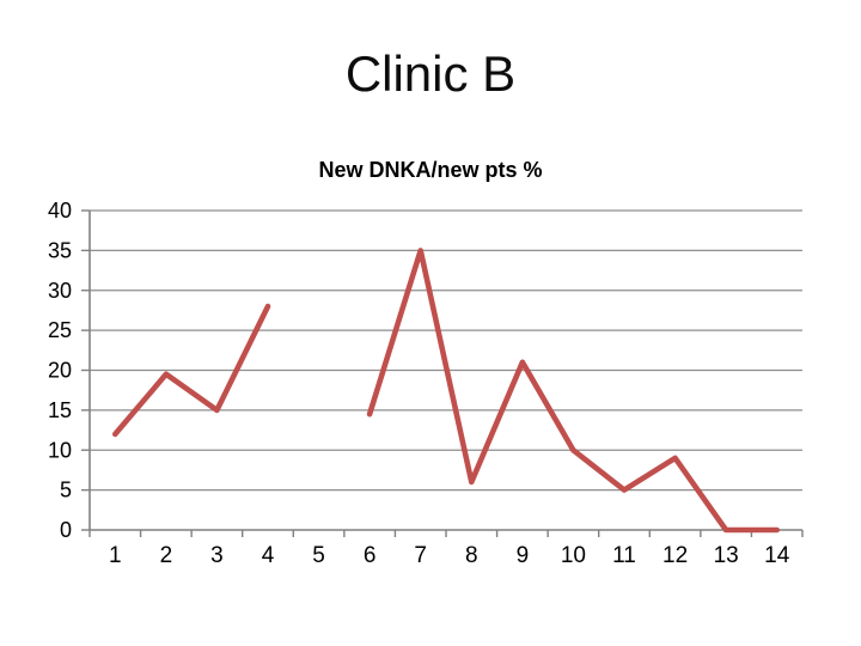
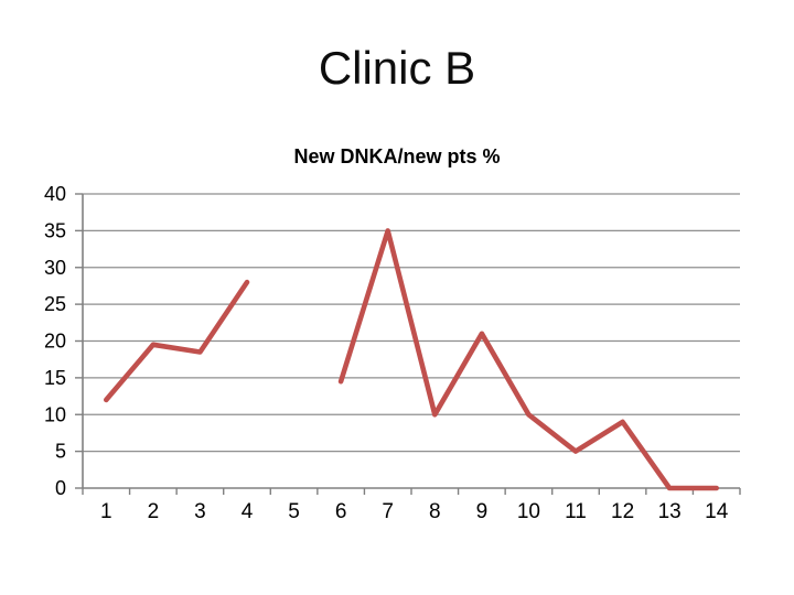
3: 15 -> 18
8: 6 -> 10
